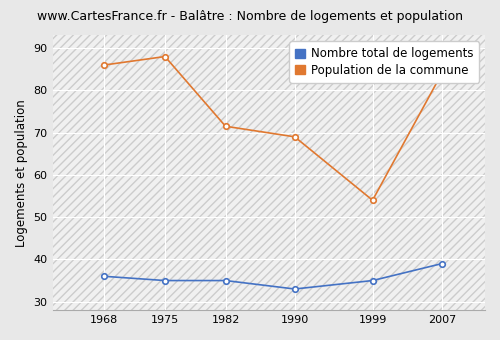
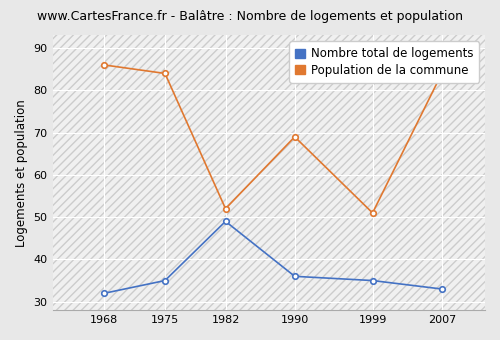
Nombre total de logements/1968: 36 -> 32
Population de la commune/1975: 88.0 -> 84.0
Nombre total de logements/1982: 35 -> 49
Population de la commune/1982: 71.5 -> 52.0
Nombre total de logements/1990: 33 -> 36
Population de la commune/1999: 54.0 -> 51.0
Nombre total de logements/2007: 39 -> 33
